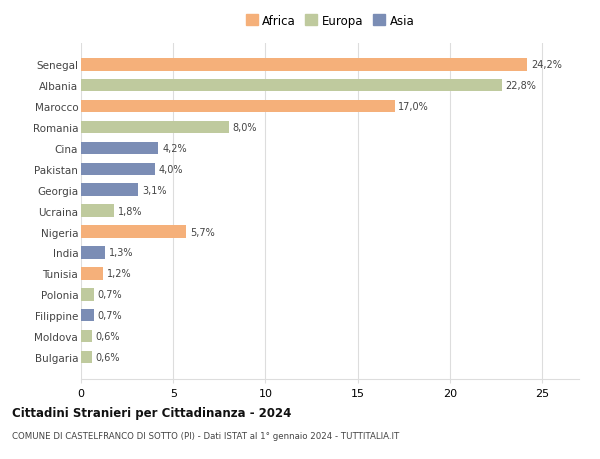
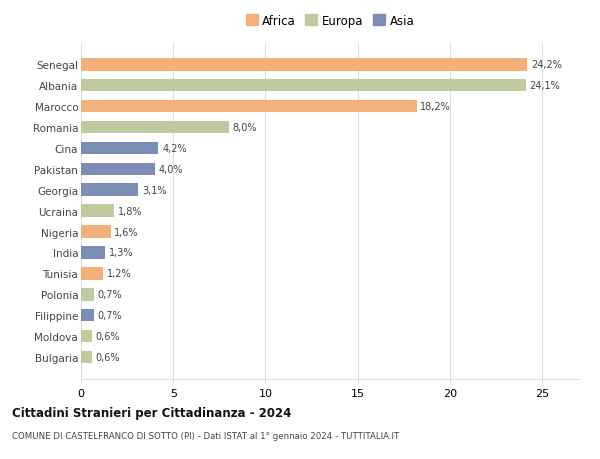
Albania: 22,8% -> 24,1%
Marocco: 17,0% -> 18,2%
Nigeria: 5,7% -> 1,6%
